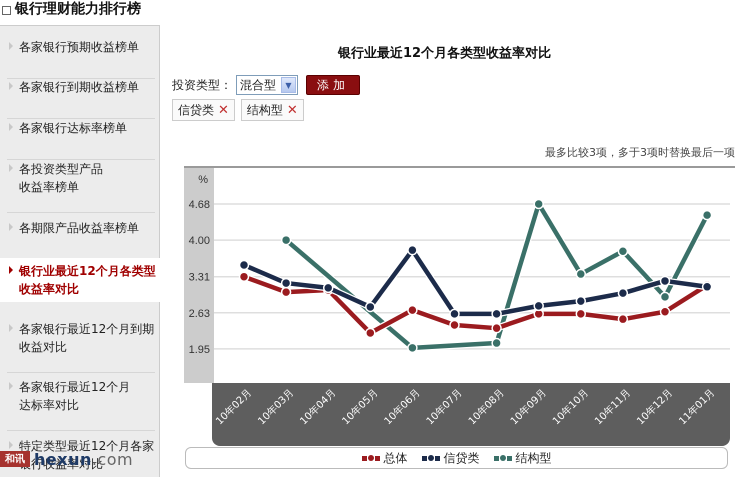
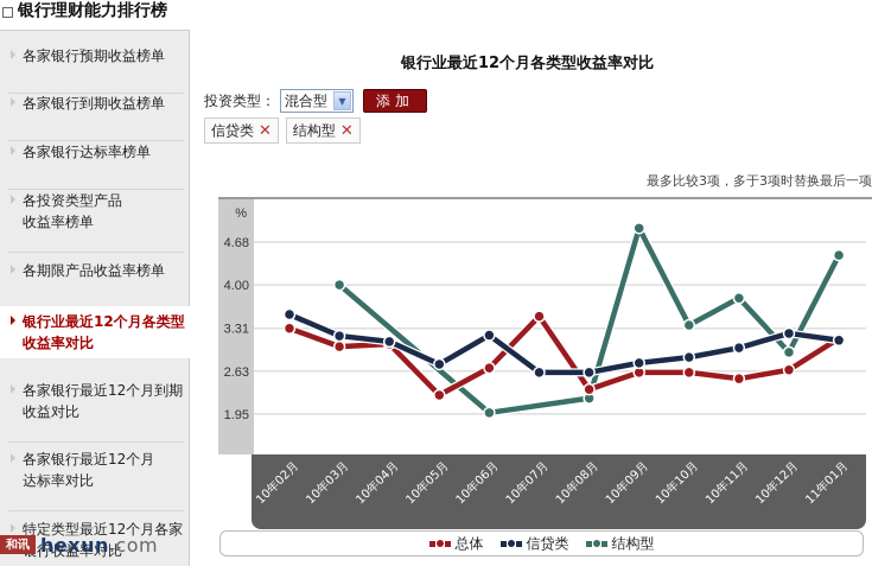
信贷类/10年06月: 3.8 -> 3.2
总体/10年07月: 2.4 -> 3.5
结构型/10年08月: 2.1 -> 2.2
结构型/10年09月: 4.7 -> 4.9
